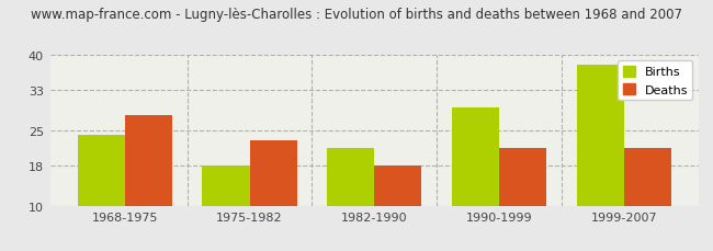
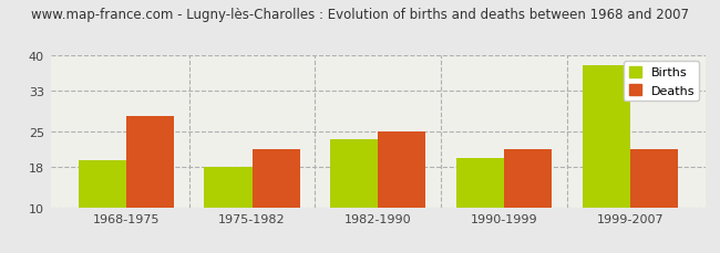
Births/1968-1975: 24.0 -> 19.2
Deaths/1975-1982: 23.0 -> 21.5
Births/1982-1990: 21.5 -> 23.5
Deaths/1982-1990: 18.0 -> 25.0
Births/1990-1999: 29.5 -> 19.6
